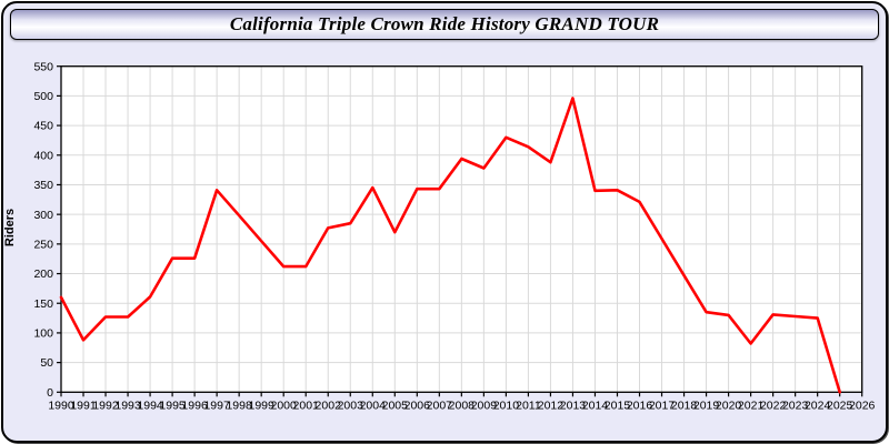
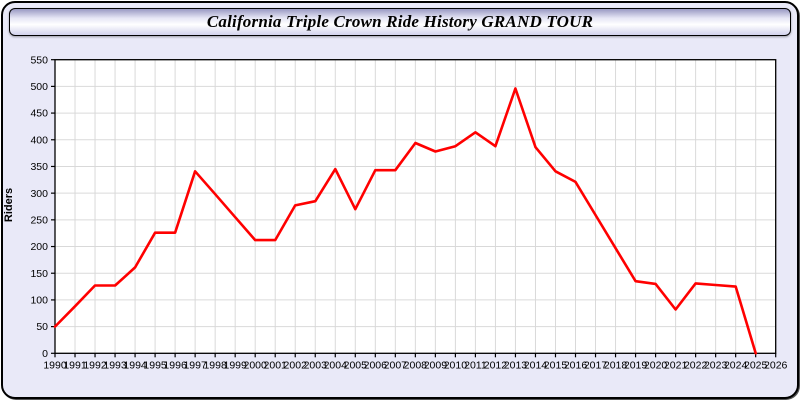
1990: 160 -> 50
2010: 430 -> 390
2014: 340 -> 390
